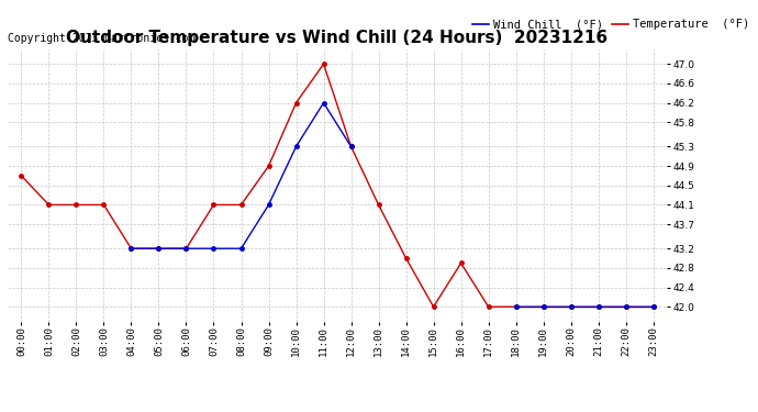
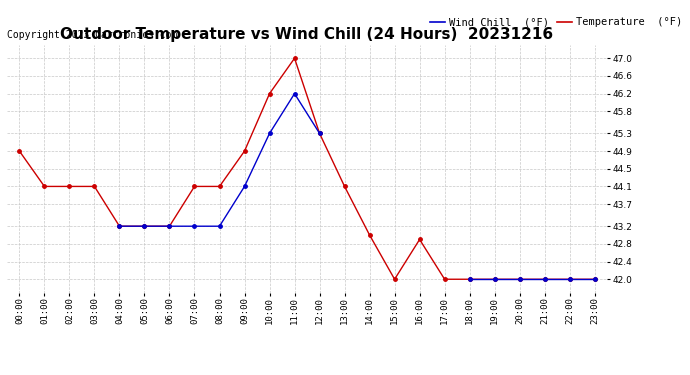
Temperature (°F)/00:00: 44.7 -> 44.9
